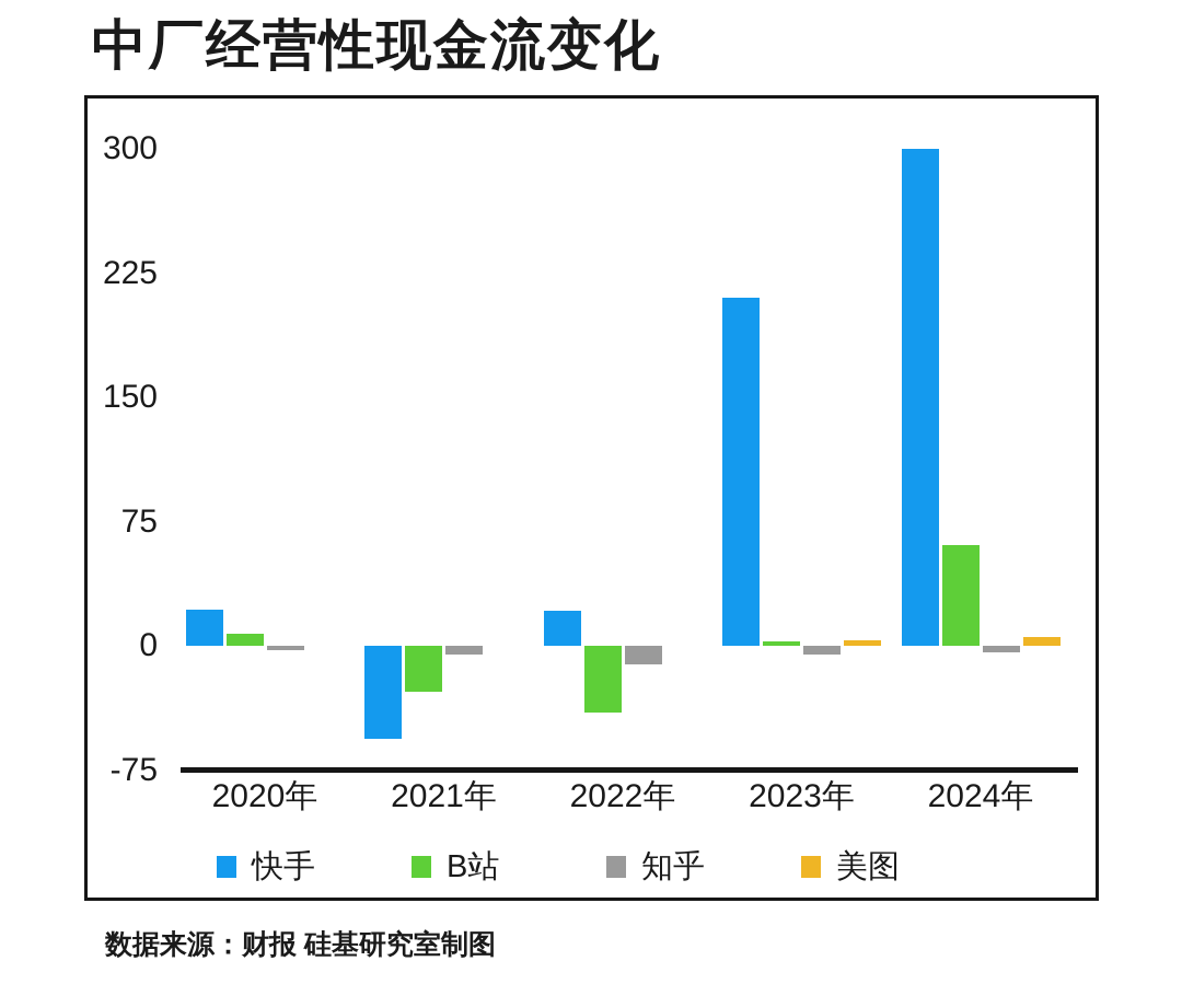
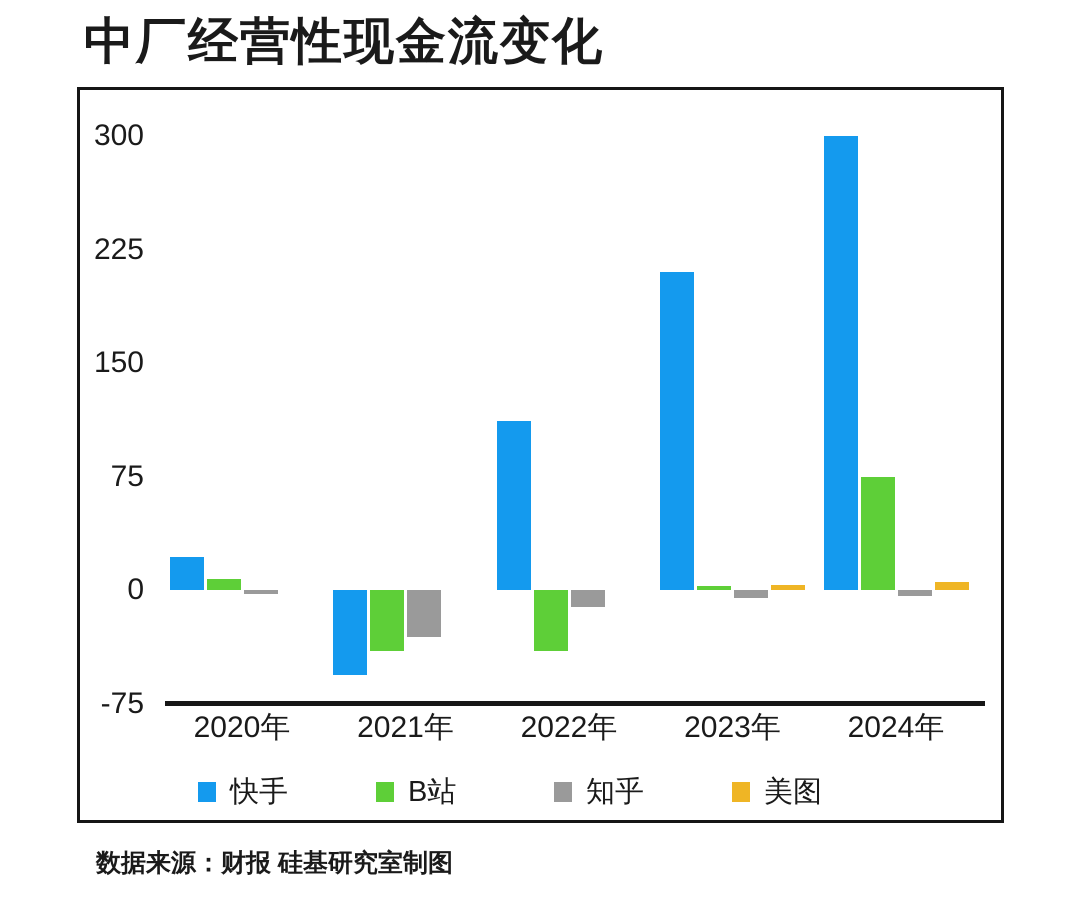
B站/2021年: -28 -> -40
知乎/2021年: -5 -> -31
快手/2022年: 21 -> 112
B站/2024年: 61 -> 75
